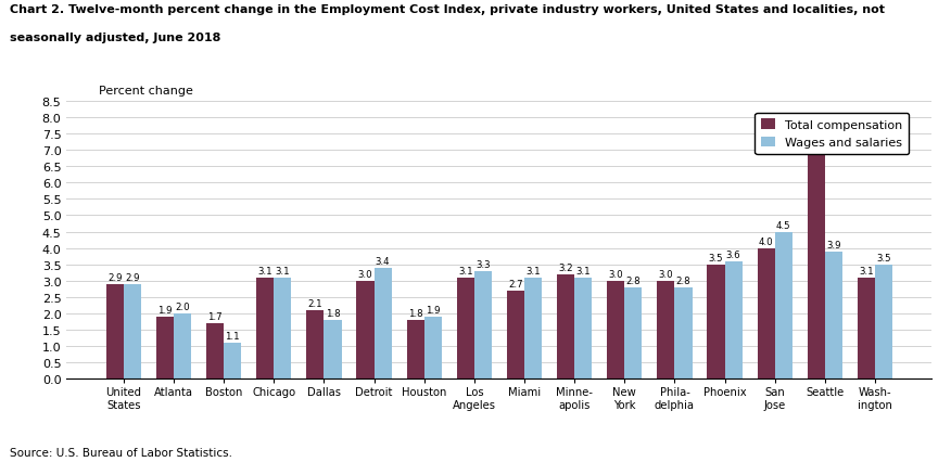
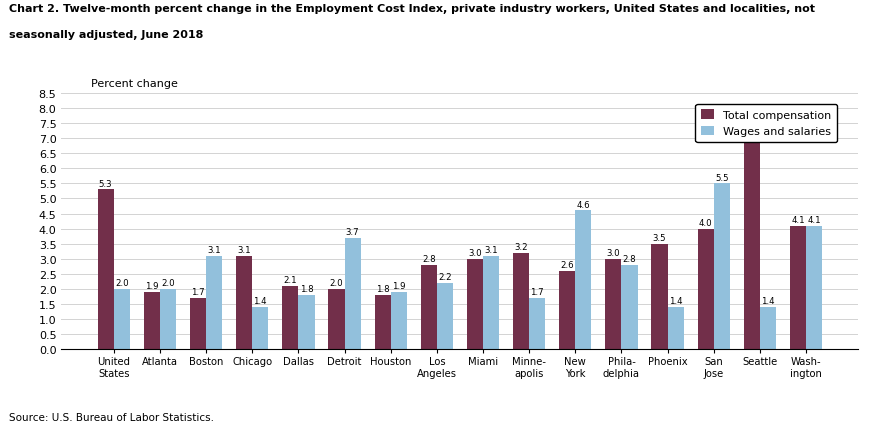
Total compensation/United States: 2.9 -> 5.3
Wages and salaries/United States: 2.9 -> 2.0
Wages and salaries/Boston: 1.1 -> 3.1
Wages and salaries/Chicago: 3.1 -> 1.4
Total compensation/Detroit: 3.0 -> 2.0
Wages and salaries/Detroit: 3.4 -> 3.7
Total compensation/Los Angeles: 3.1 -> 2.8
Wages and salaries/Los Angeles: 3.3 -> 2.2
Total compensation/Miami: 2.7 -> 3.0
Wages and salaries/Minne- apolis: 3.1 -> 1.7
Total compensation/New York: 3.0 -> 2.6
Wages and salaries/New York: 2.8 -> 4.6
Wages and salaries/Phoenix: 3.6 -> 1.4
Wages and salaries/San Jose: 4.5 -> 5.5
Wages and salaries/Seattle: 3.9 -> 1.4
Total compensation/Wash- ington: 3.1 -> 4.1
Wages and salaries/Wash- ington: 3.5 -> 4.1
